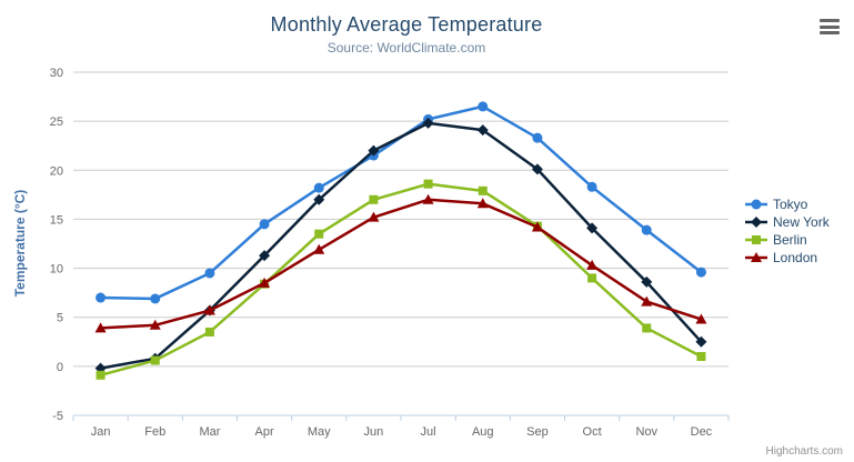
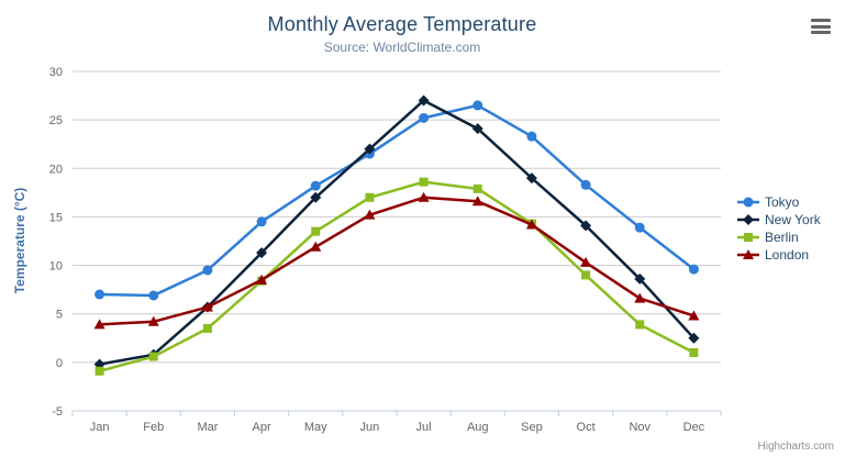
New York/Jul: 25 -> 27
New York/Sep: 20 -> 19
